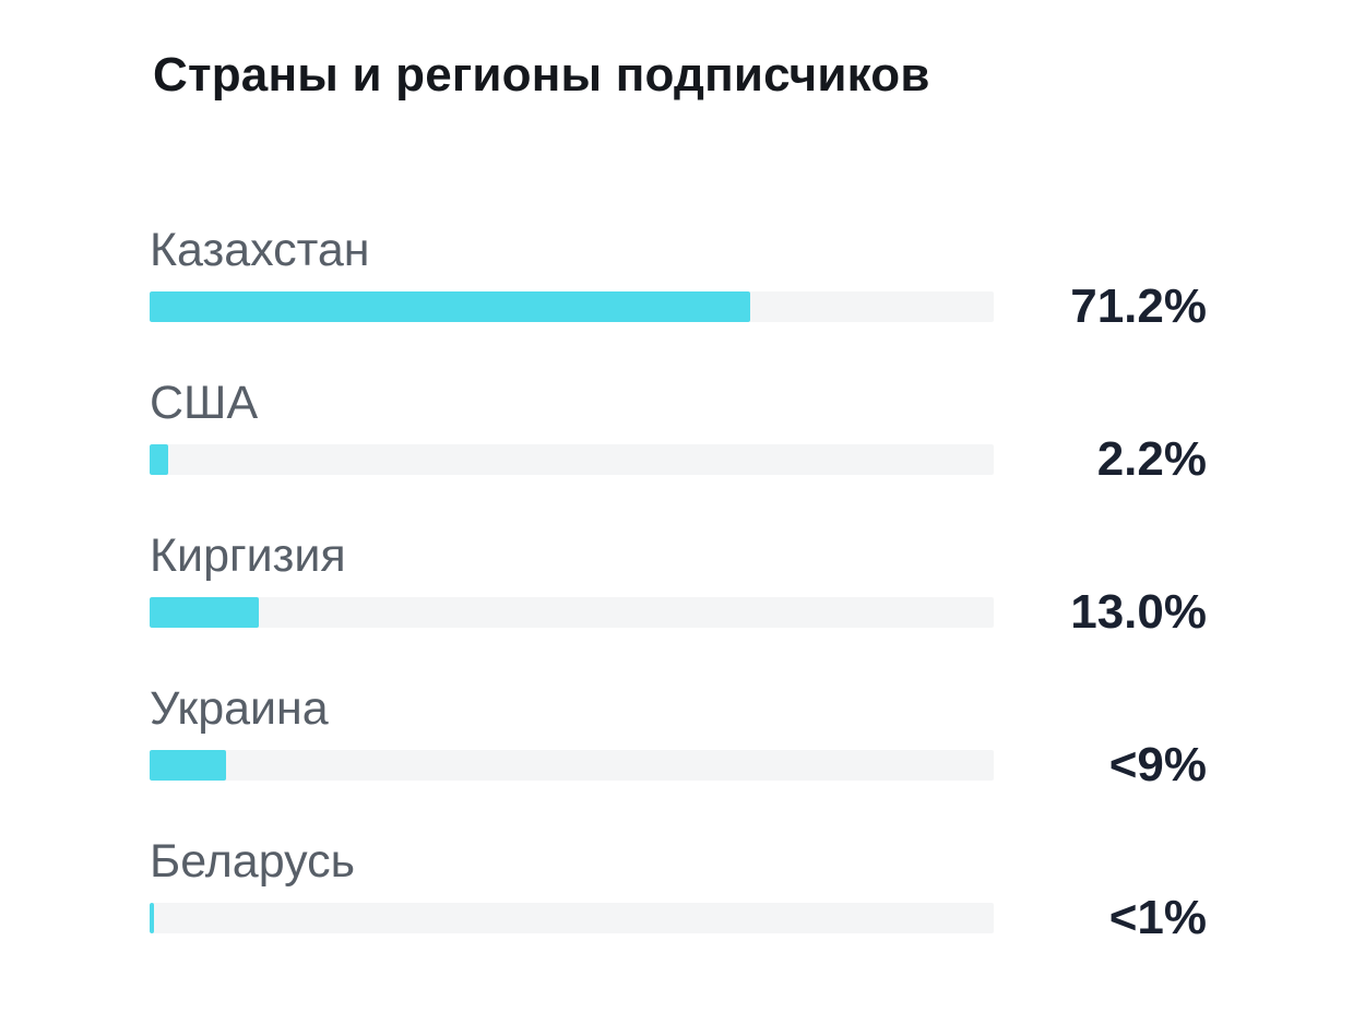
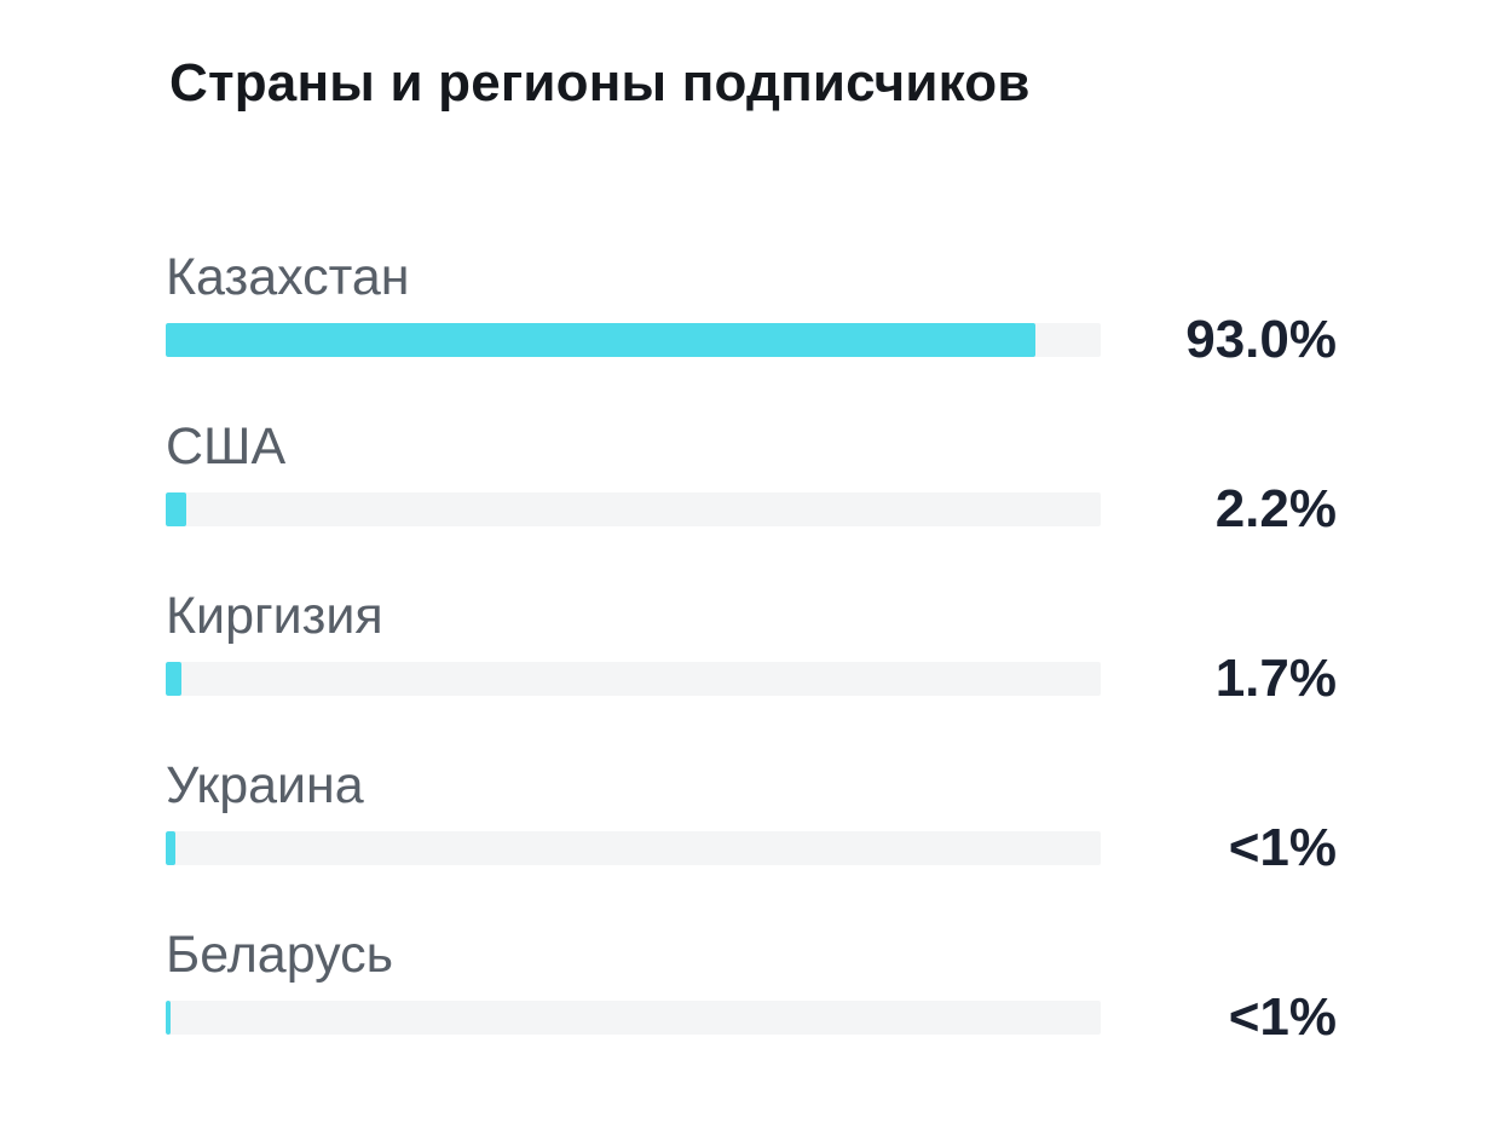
Казахстан: 71.2% -> 93.0%
Киргизия: 13.0% -> 1.7%
Украина: 9 -> 1
